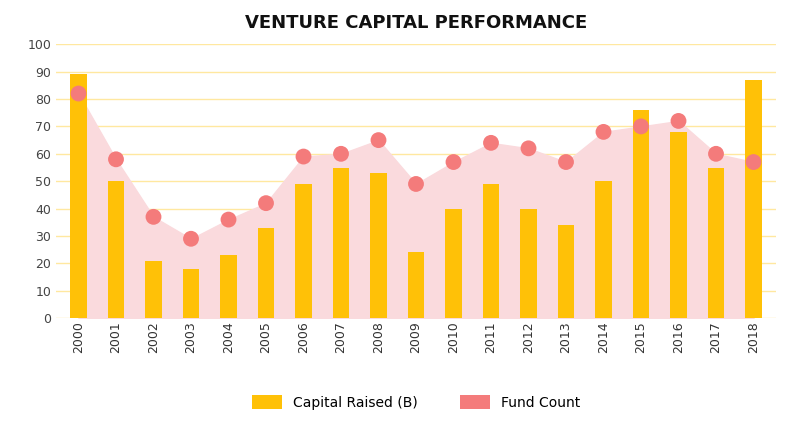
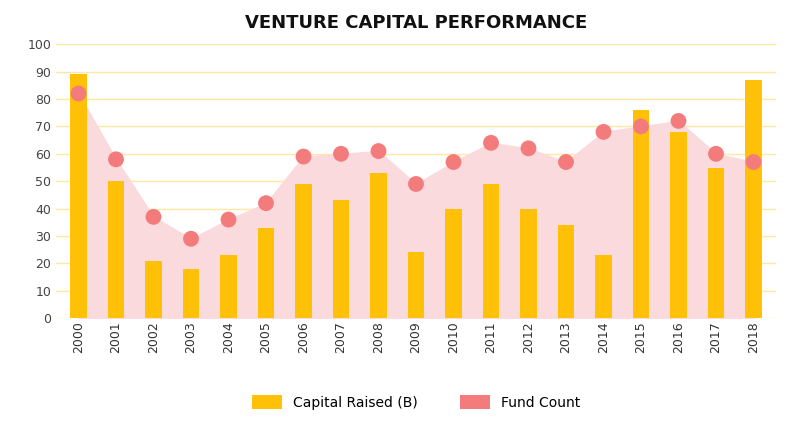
Capital Raised (B)/2007: 55 -> 43
Fund Count/2008: 65 -> 61
Capital Raised (B)/2014: 50 -> 23
